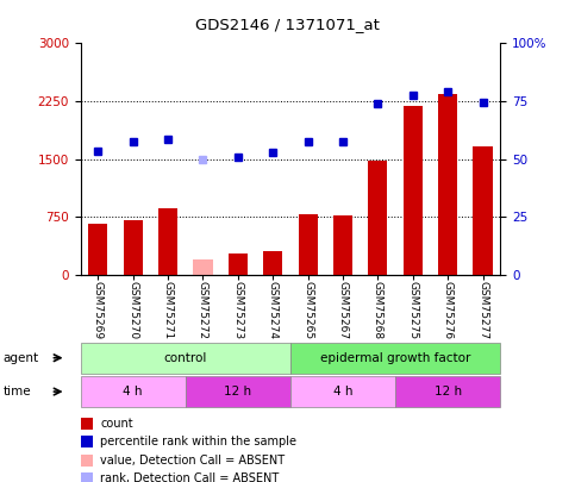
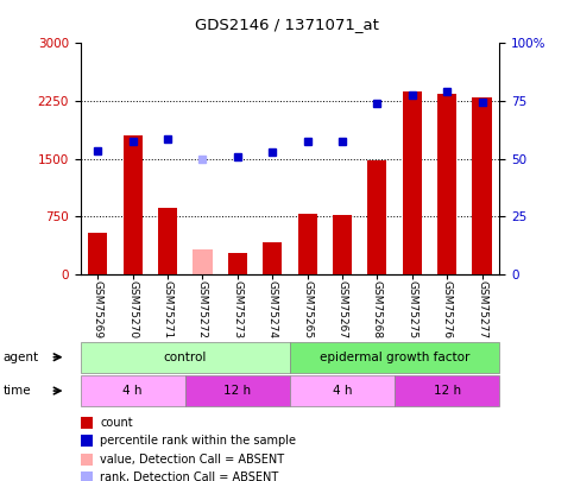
GSM75269: 660 -> 540
GSM75270: 700 -> 1800
GSM75272: 200 -> 320
GSM75274: 310 -> 420
GSM75275: 2190 -> 2380
GSM75277: 1660 -> 2300
